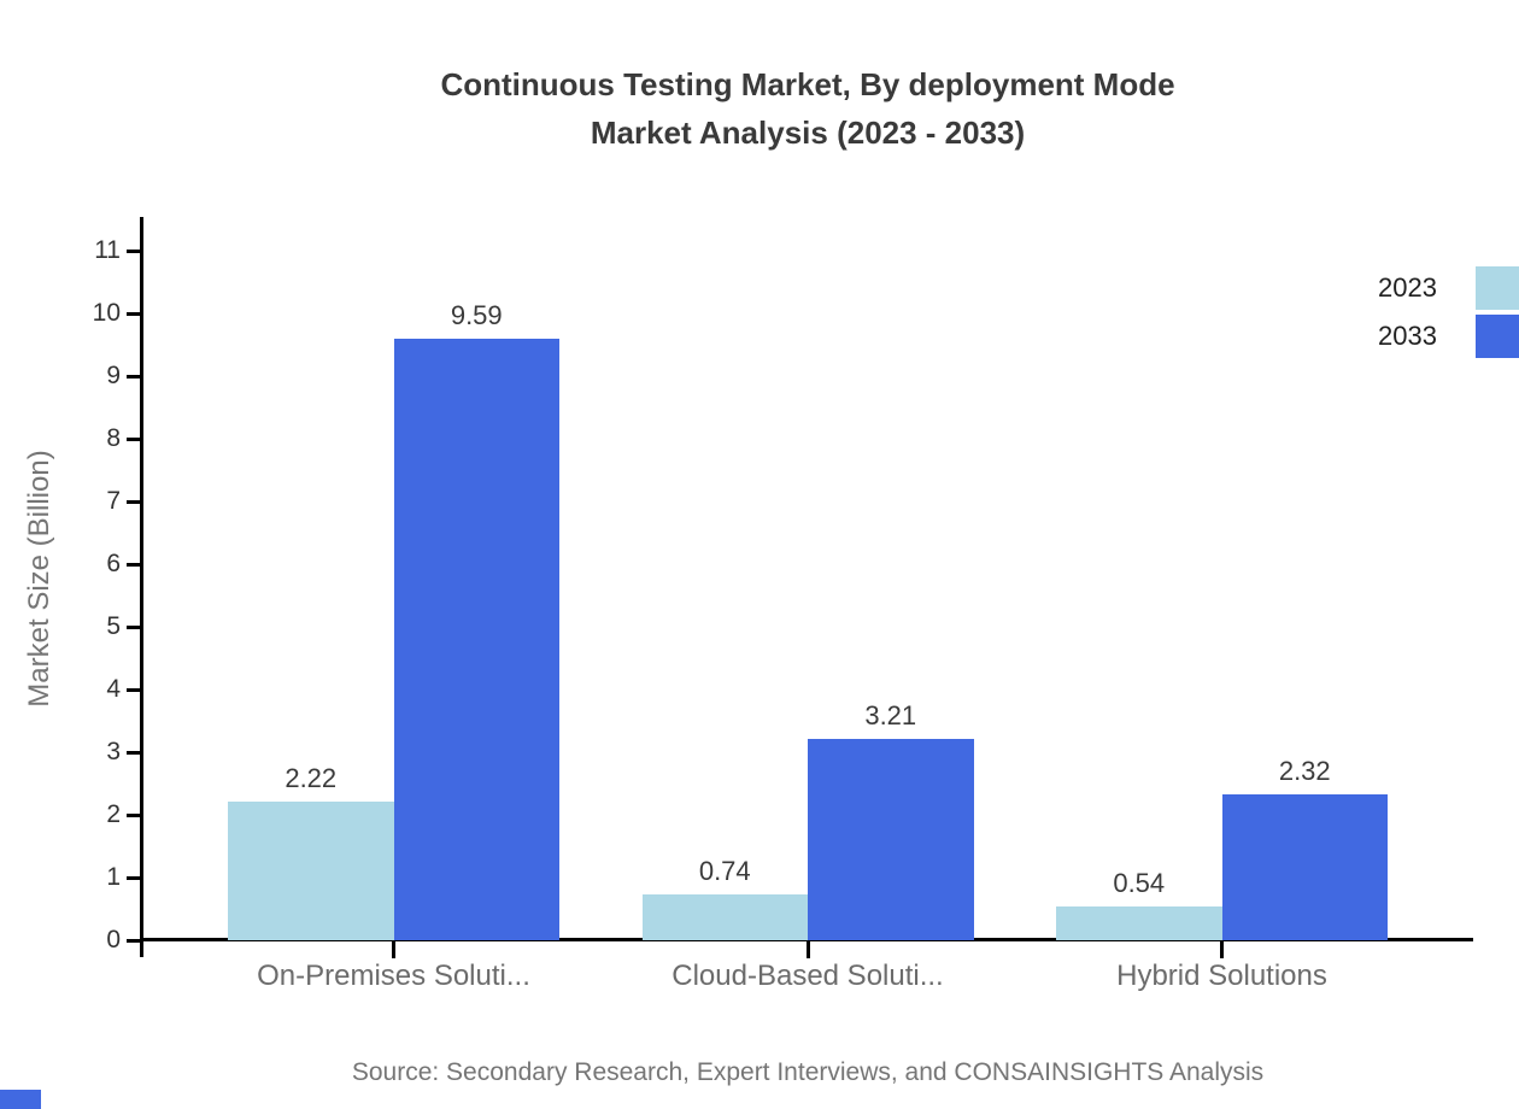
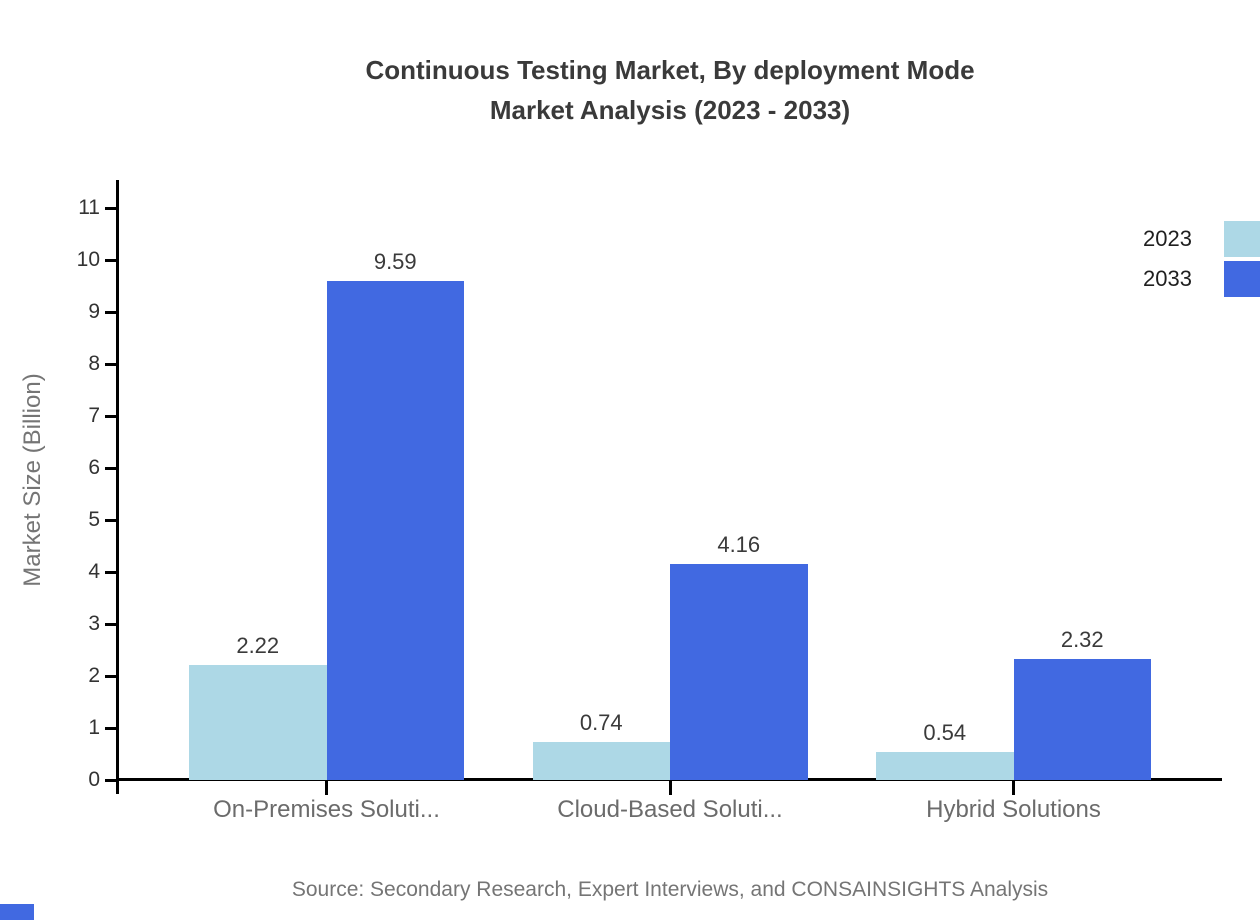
2033/Cloud-Based Soluti...: 3.21 -> 4.16
